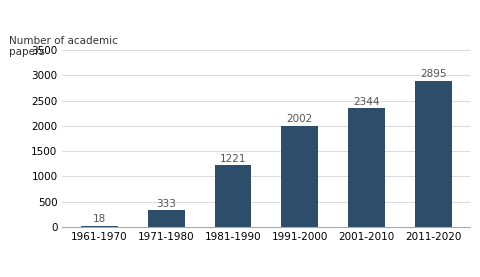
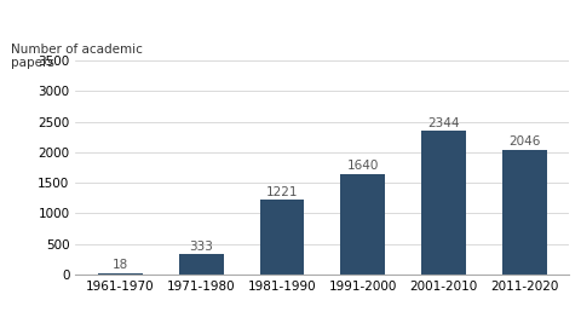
1991-2000: 2002 -> 1640
2011-2020: 2895 -> 2046
